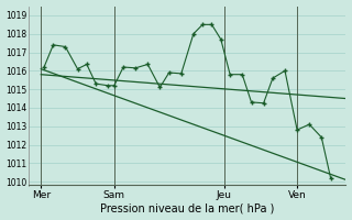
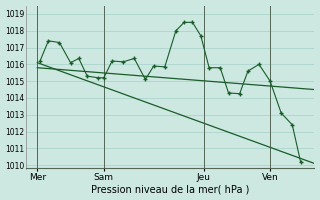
Ven: 1012.8 -> 1015.0
